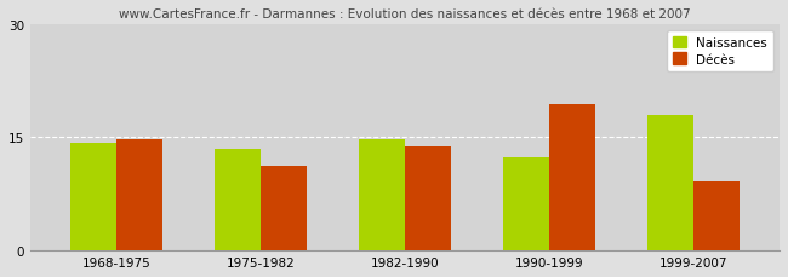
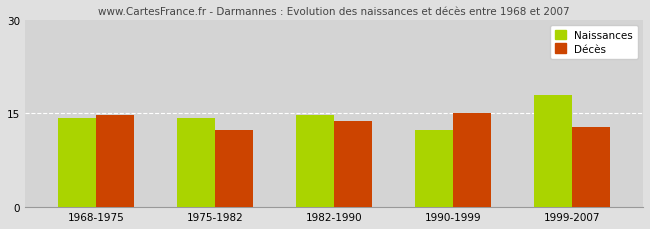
Naissances/1975-1982: 13.4 -> 14.3
Décès/1975-1982: 11.2 -> 12.3
Décès/1990-1999: 19.4 -> 15.0
Décès/1999-2007: 9.2 -> 12.8
